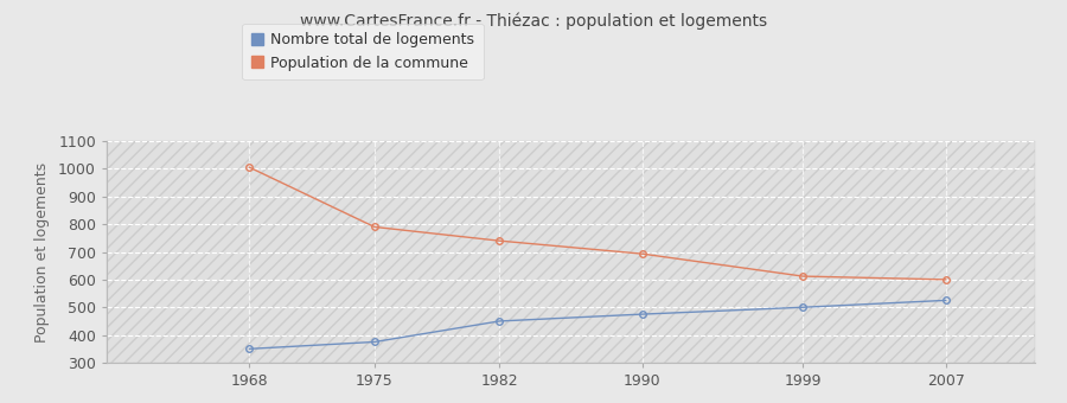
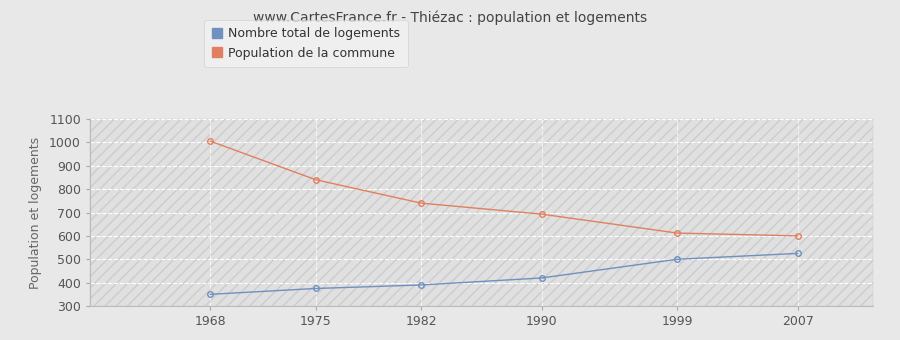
Population de la commune/1975: 790 -> 840
Nombre total de logements/1982: 450 -> 390
Nombre total de logements/1990: 475 -> 420
